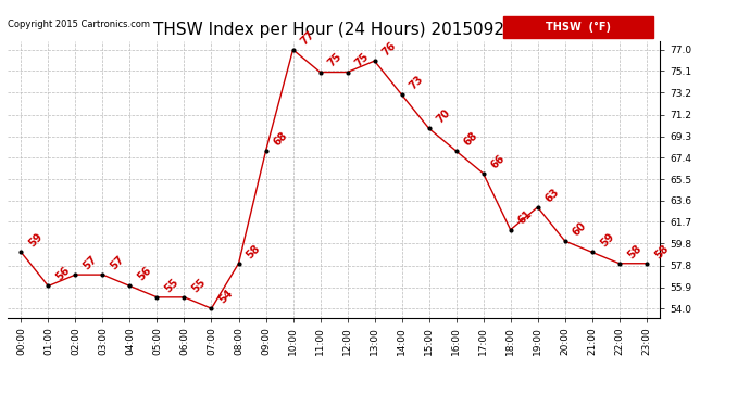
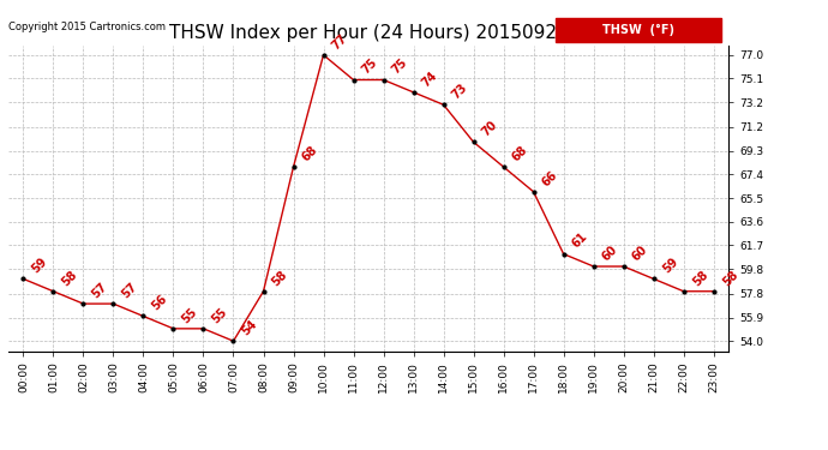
01:00: 56 -> 58
13:00: 76 -> 74
19:00: 63 -> 60
